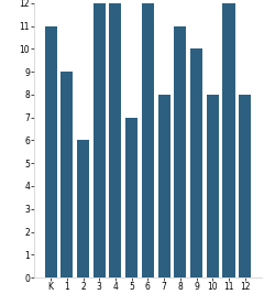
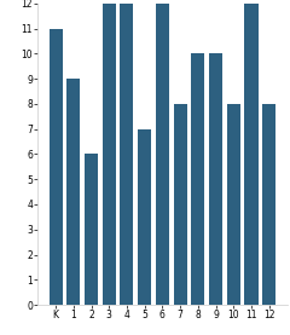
8: 11 -> 10
